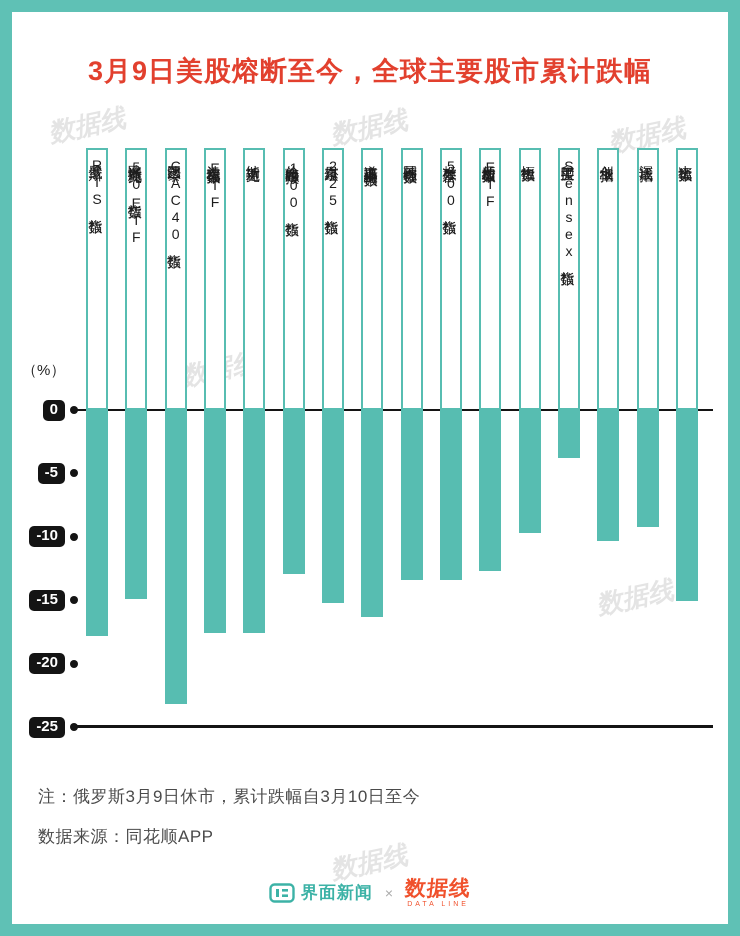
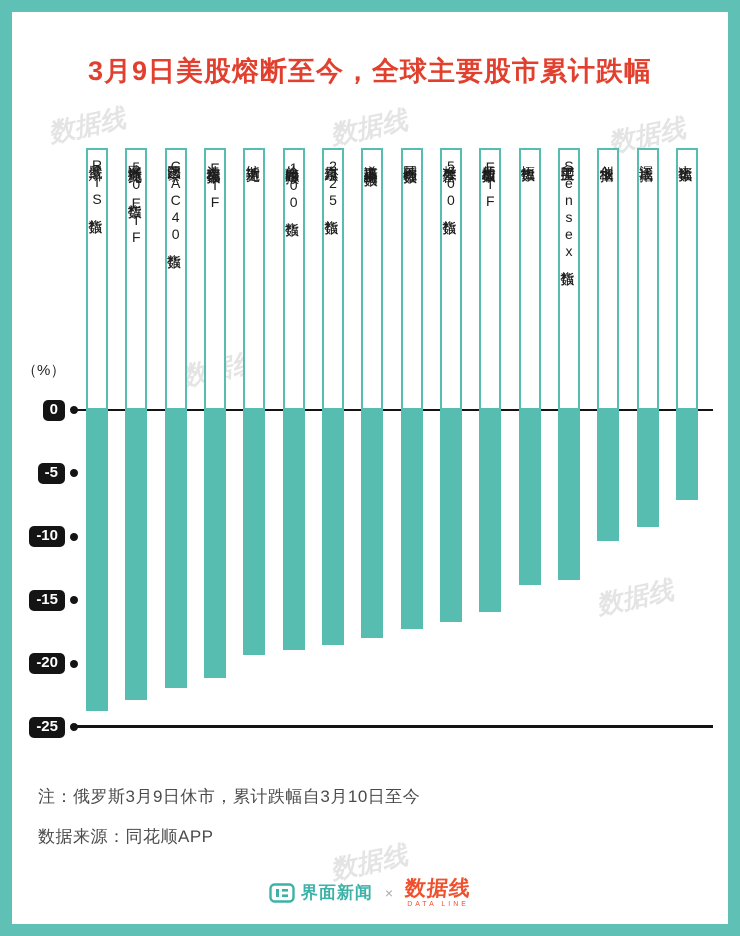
俄罗斯RTS指数: -17.8 -> -23.7
欧洲斯托克50指数ETF: -14.9 -> -22.9
法国巴黎CAC40指数: -23.2 -> -21.9
法兰克福指数ETF: -17.6 -> -21.1
纳斯达克: -17.6 -> -19.3
伦敦金融时报100指数: -12.9 -> -18.9
东京日经225指数: -15.2 -> -18.5
道琼斯工业平均指数: -16.3 -> -18.0
韩国综合指数: -13.4 -> -17.3
标准普尔500指数: -13.4 -> -16.7
新加坡指数ETF: -12.7 -> -15.9
恒生指数: -9.7 -> -13.8
印度孟买Sensex指数: -3.8 -> -13.4
上证指数: -15.1 -> -7.1
